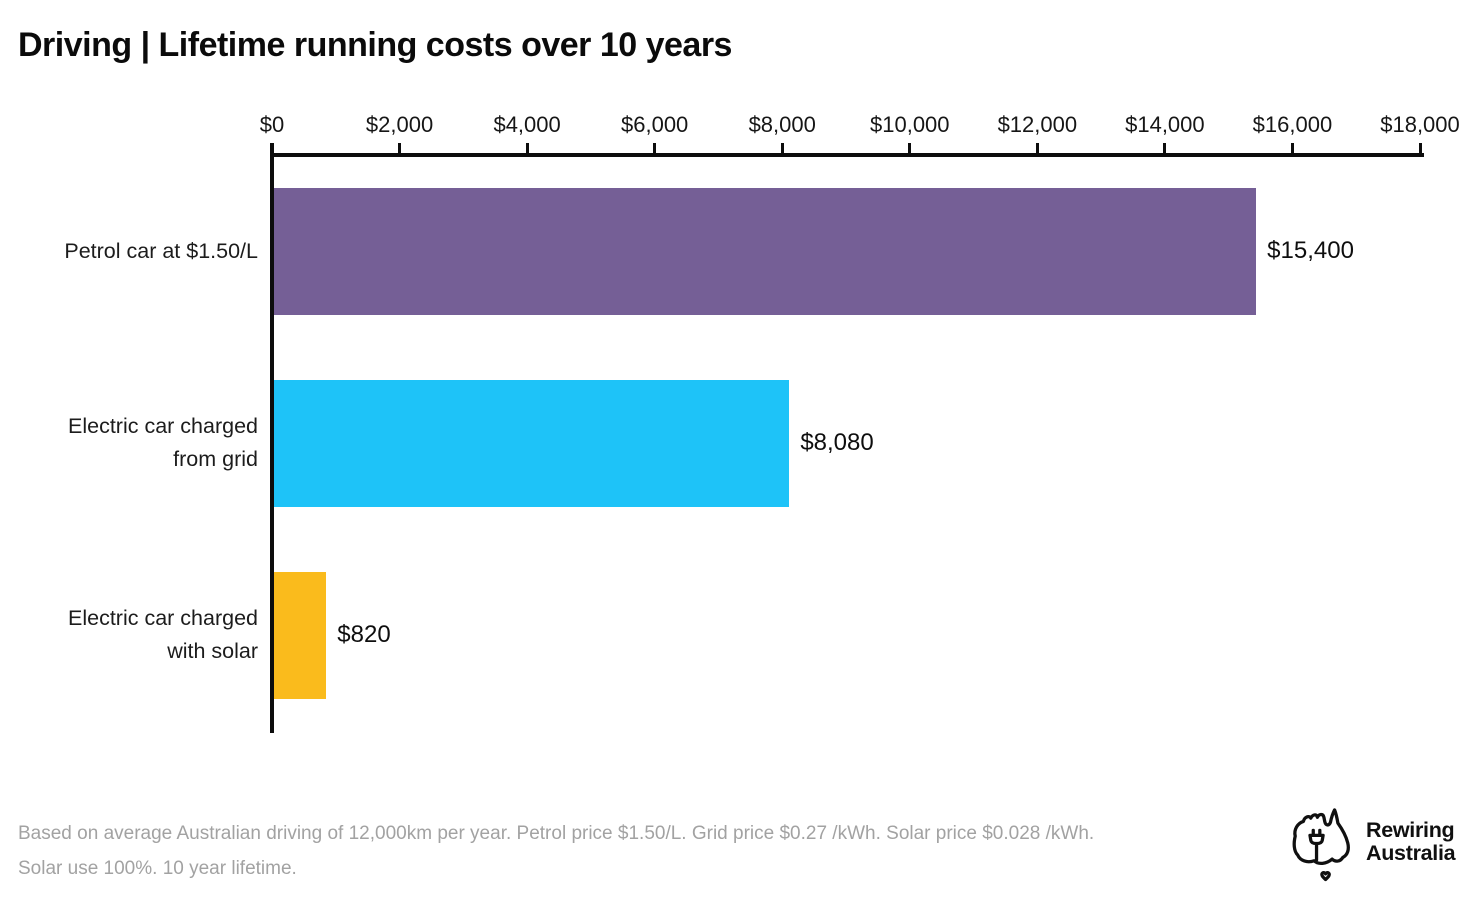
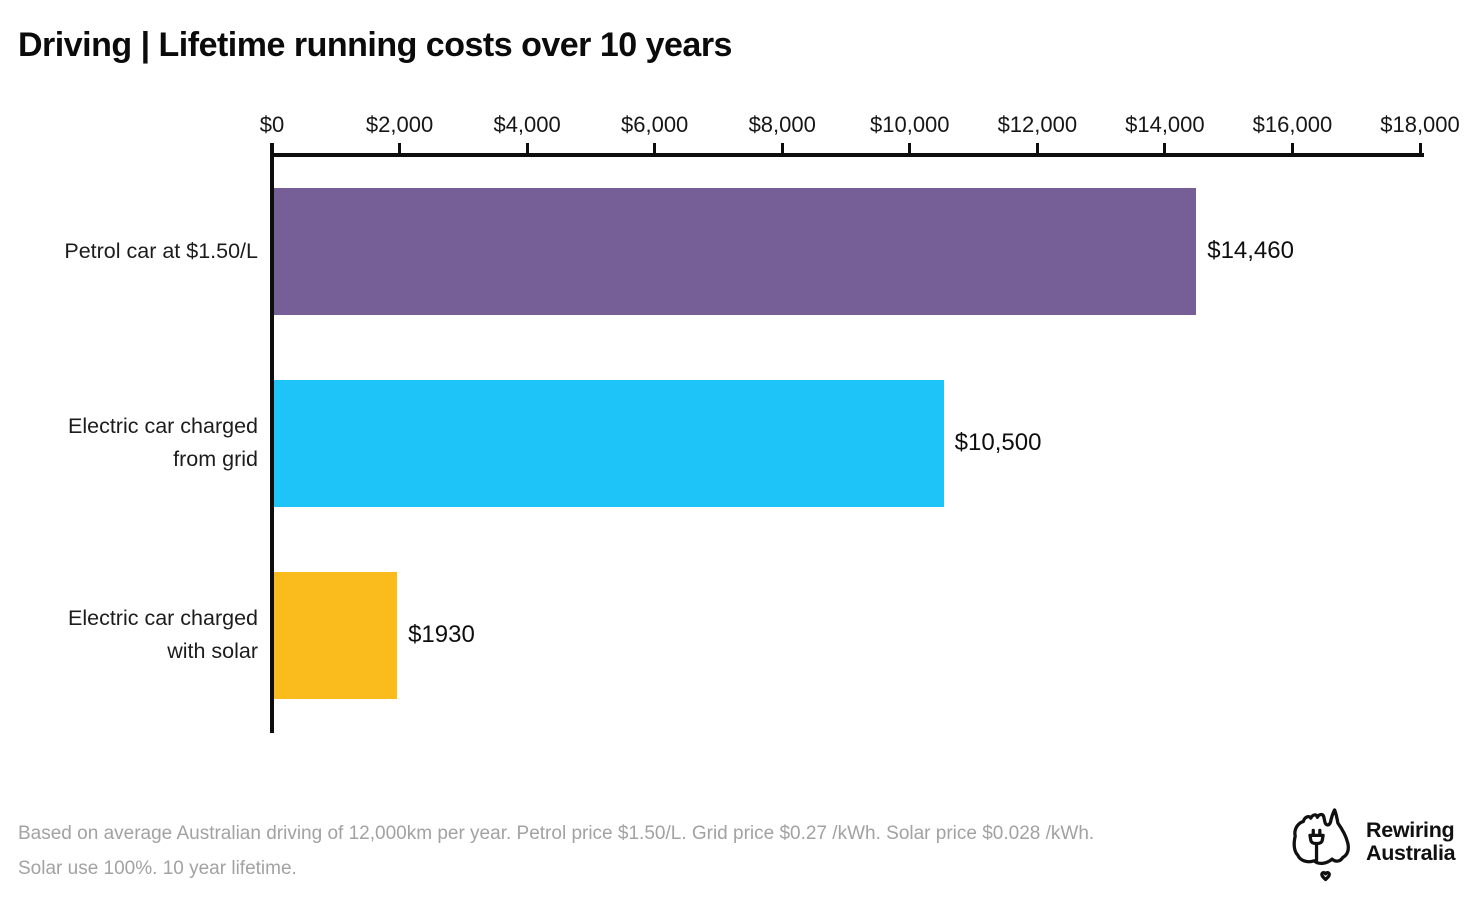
Petrol car at $1.50/L: $15,400 -> $14,460
Electric car charged from grid: $8,080 -> $10,500
Electric car charged with solar: $820 -> $1930
